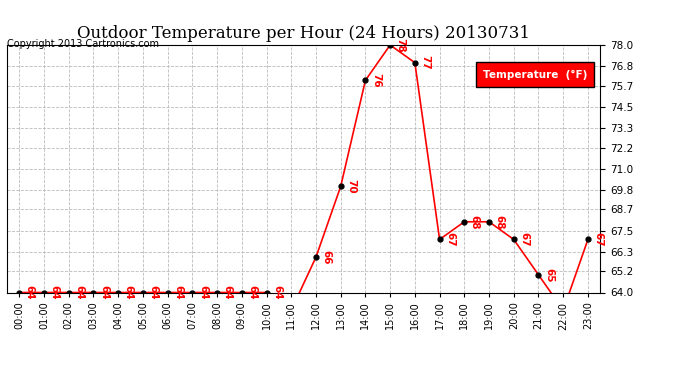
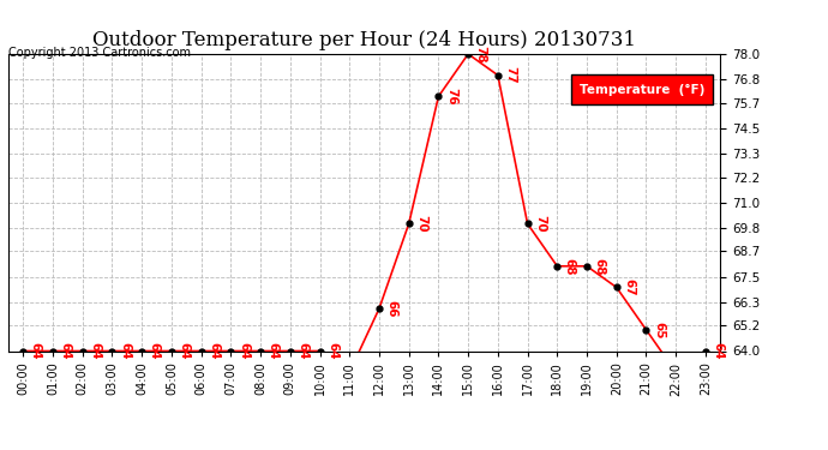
17:00: 67 -> 70
23:00: 67 -> 64
